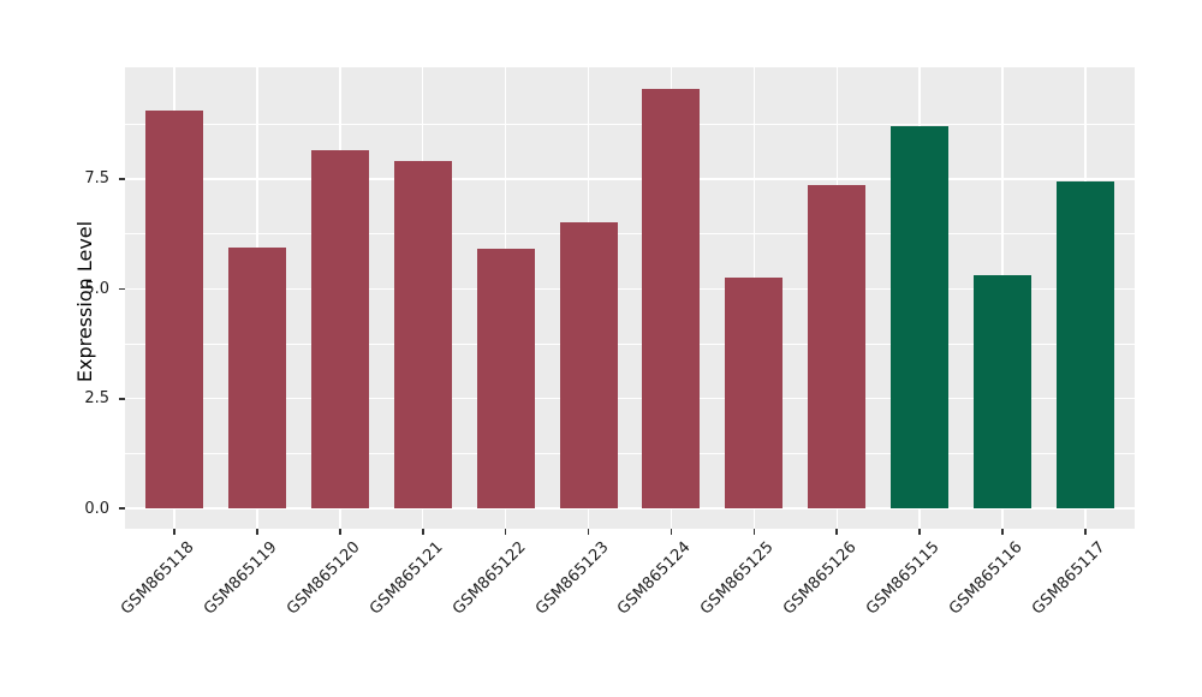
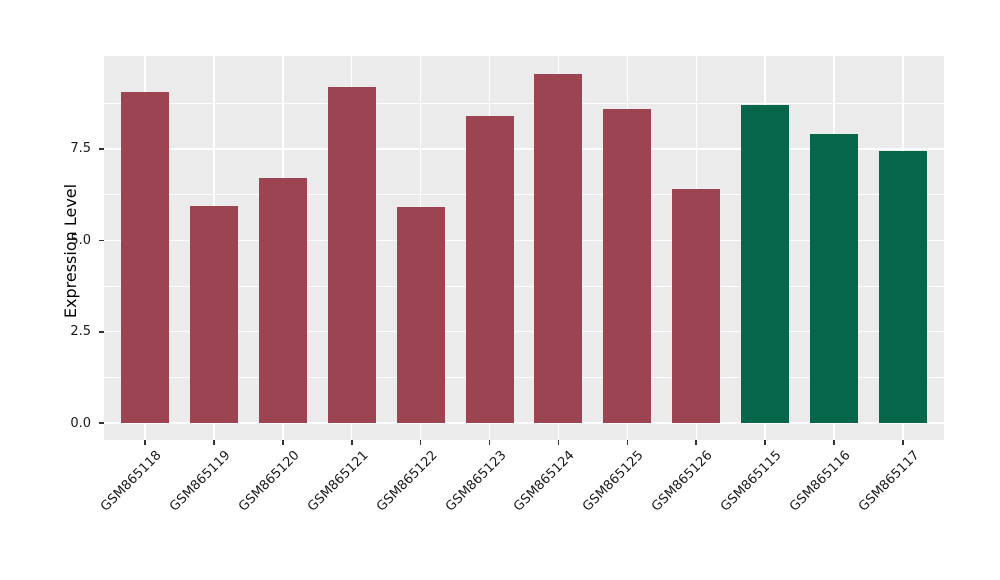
GSM865120: 8.2 -> 6.7
GSM865121: 7.9 -> 9.2
GSM865123: 6.5 -> 8.4
GSM865125: 5.2 -> 8.6
GSM865126: 7.3 -> 6.4
GSM865116: 5.3 -> 7.9
